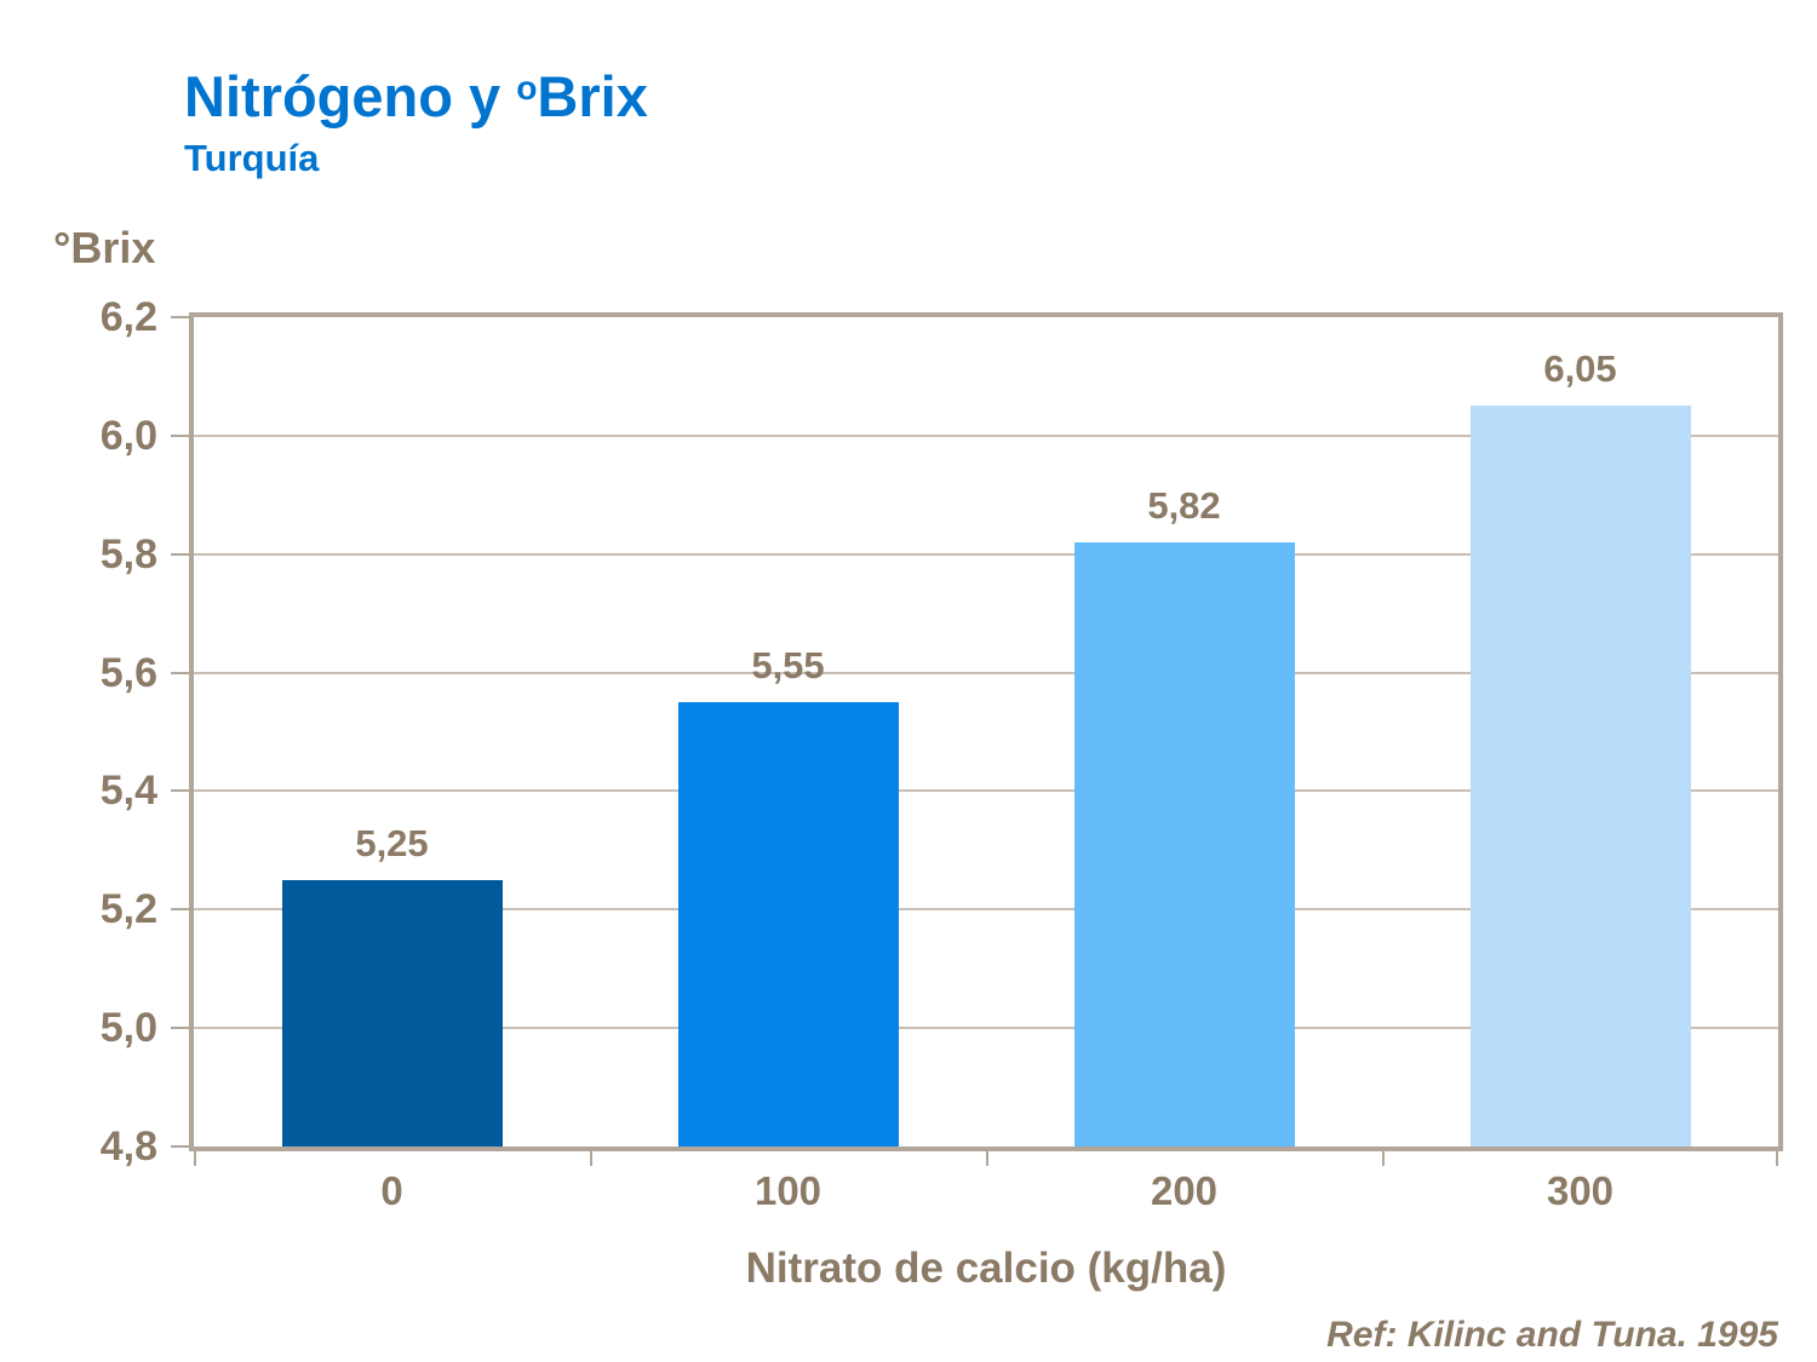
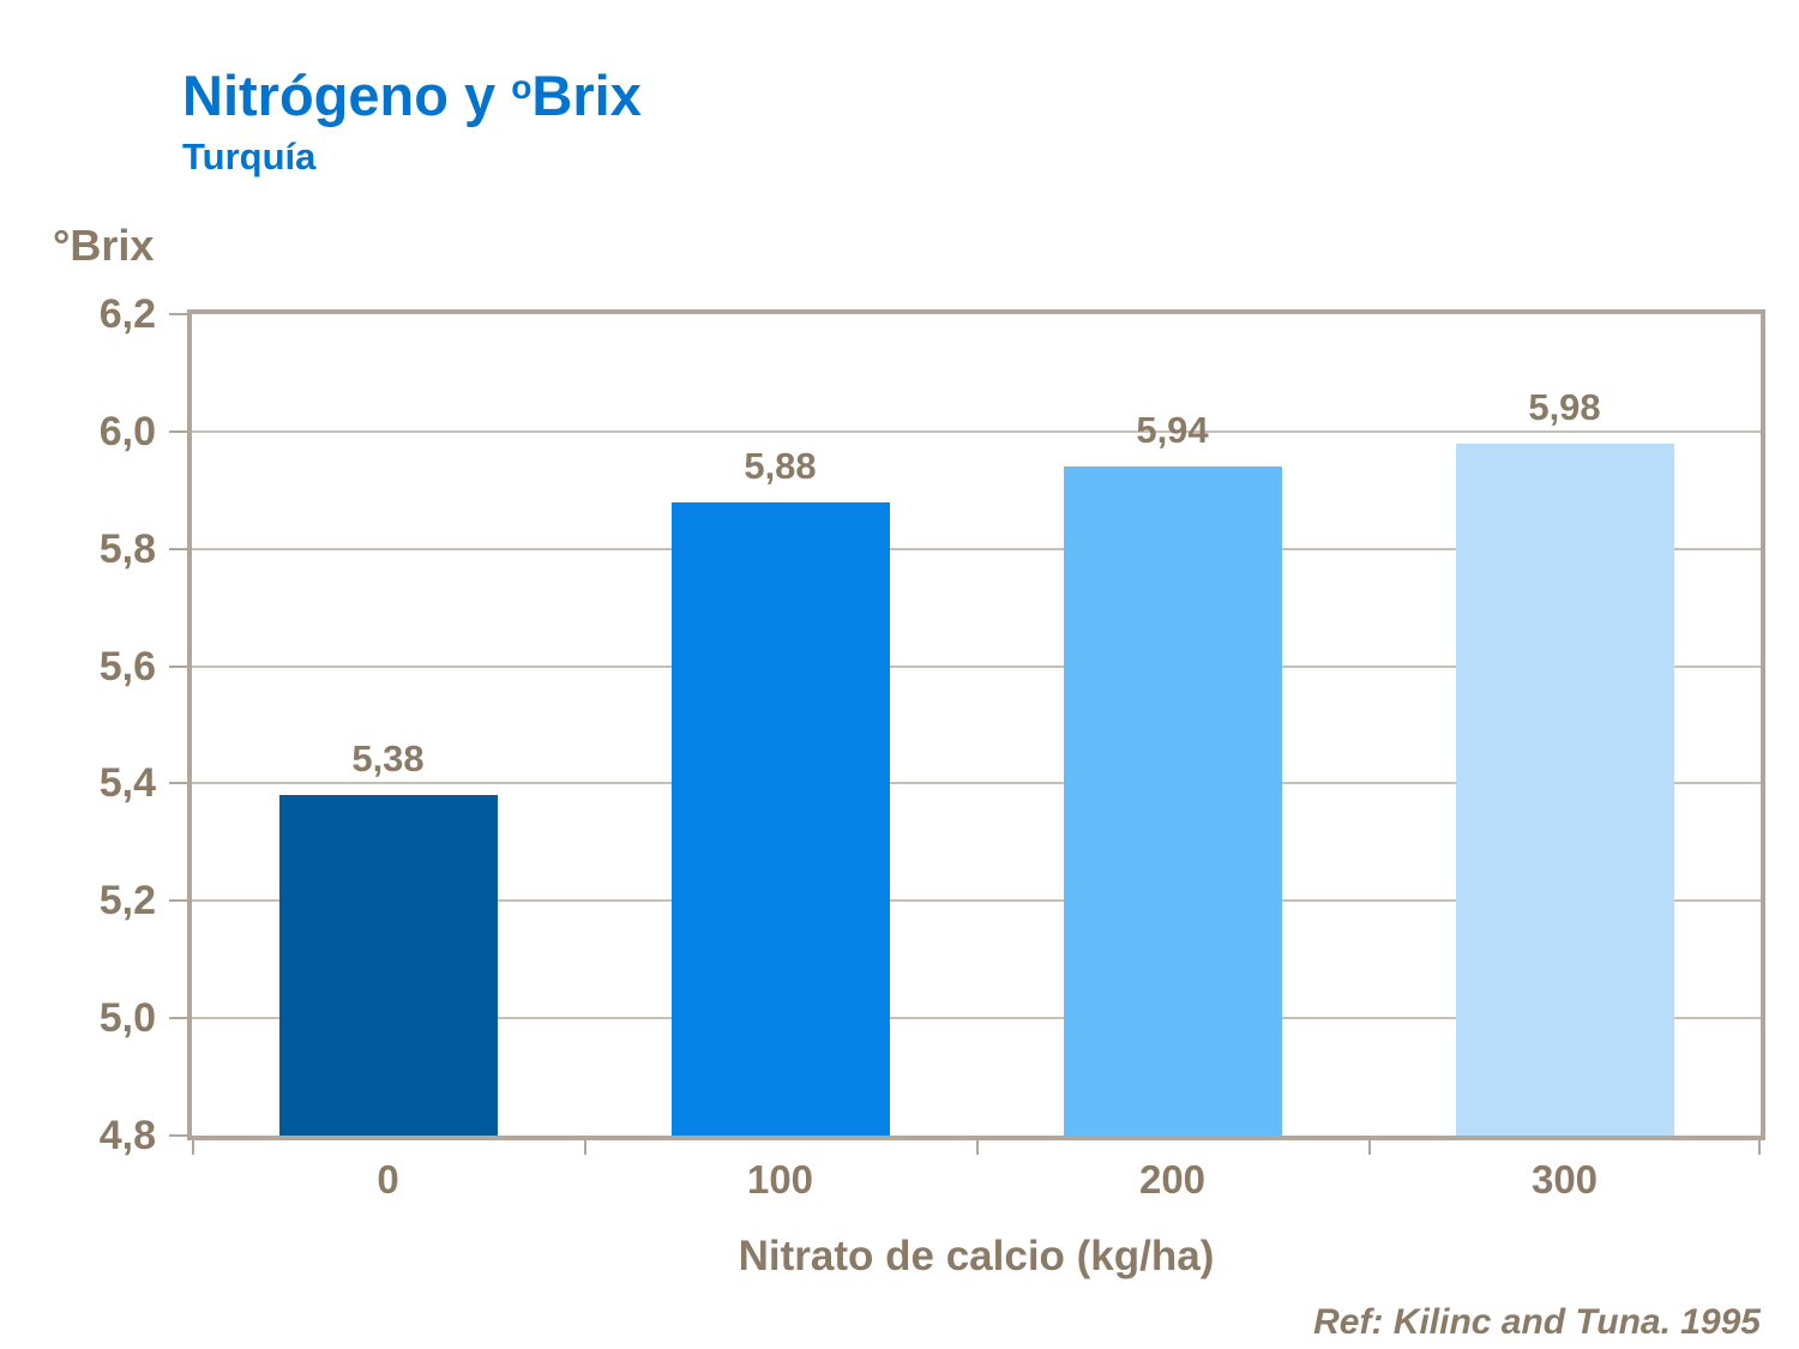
0: 5,25 -> 5,38
100: 5,55 -> 5,88
200: 5,82 -> 5,94
300: 6,05 -> 5,98
